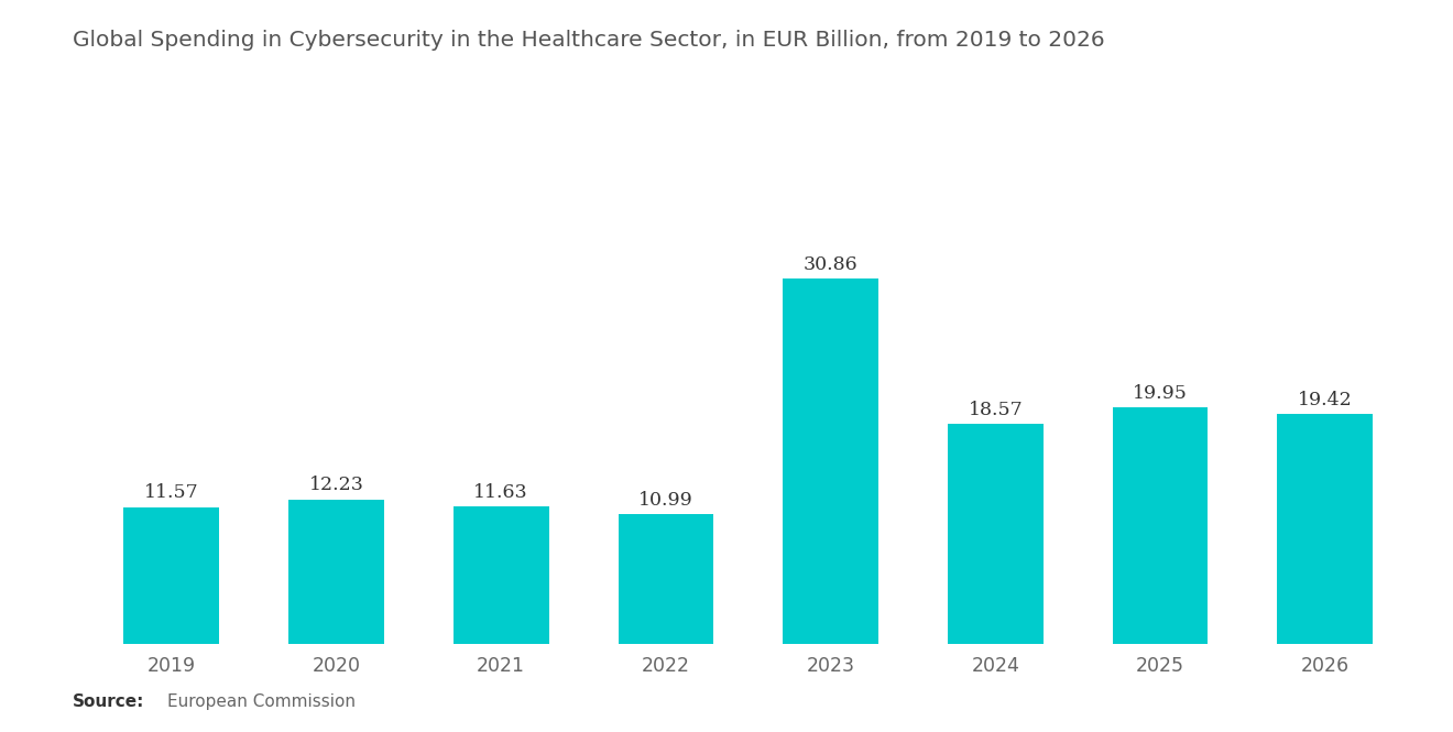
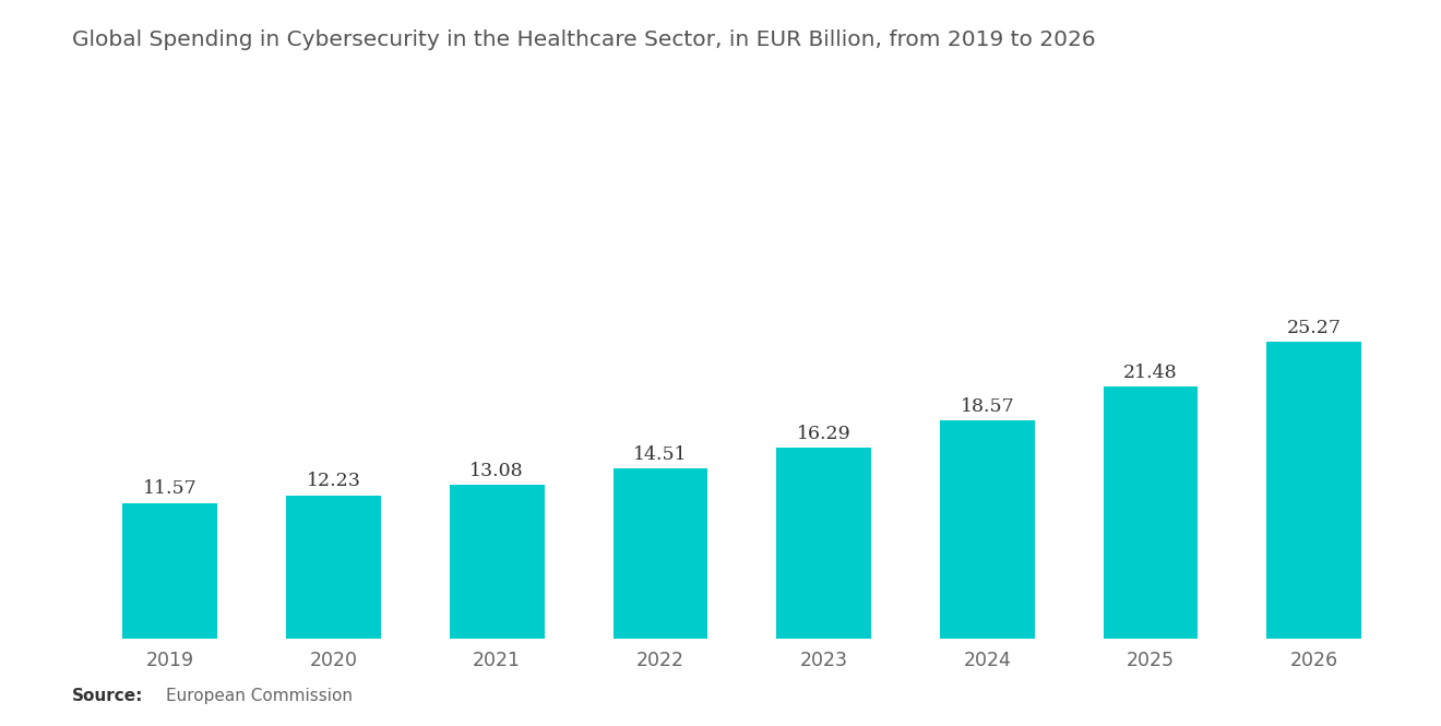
2021: 11.63 -> 13.08
2022: 10.99 -> 14.51
2023: 30.86 -> 16.29
2025: 19.95 -> 21.48
2026: 19.42 -> 25.27
